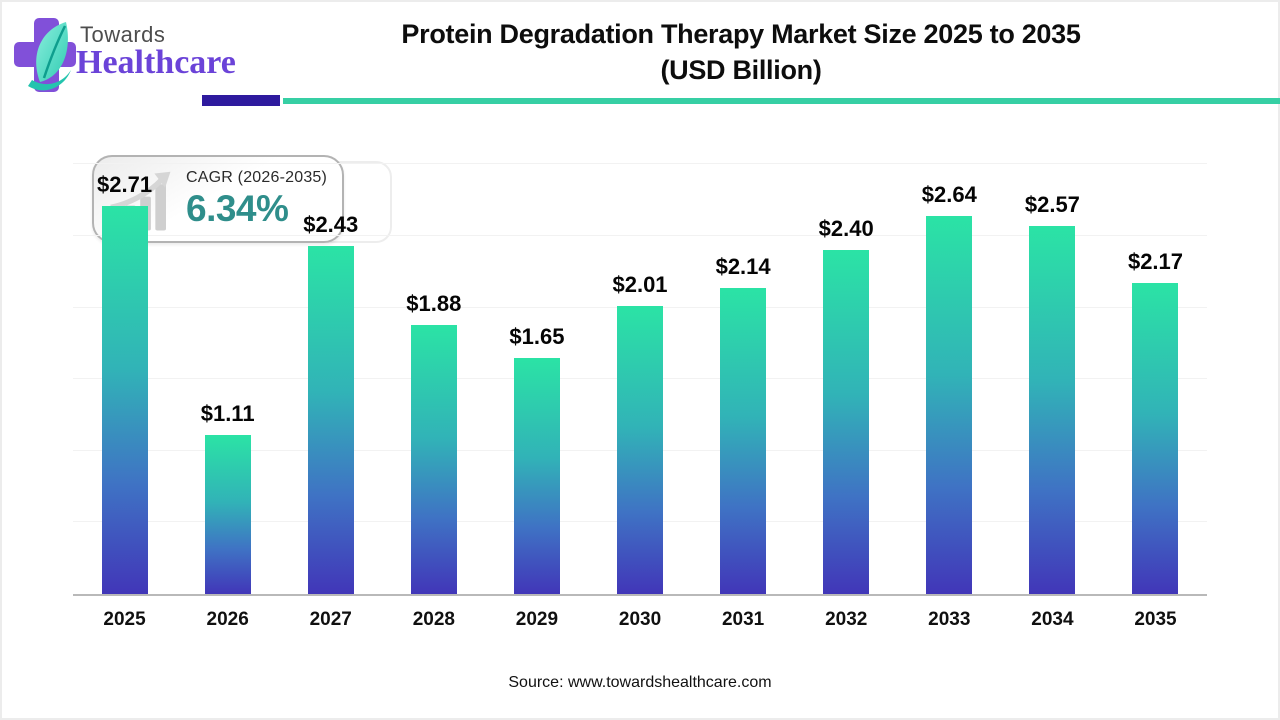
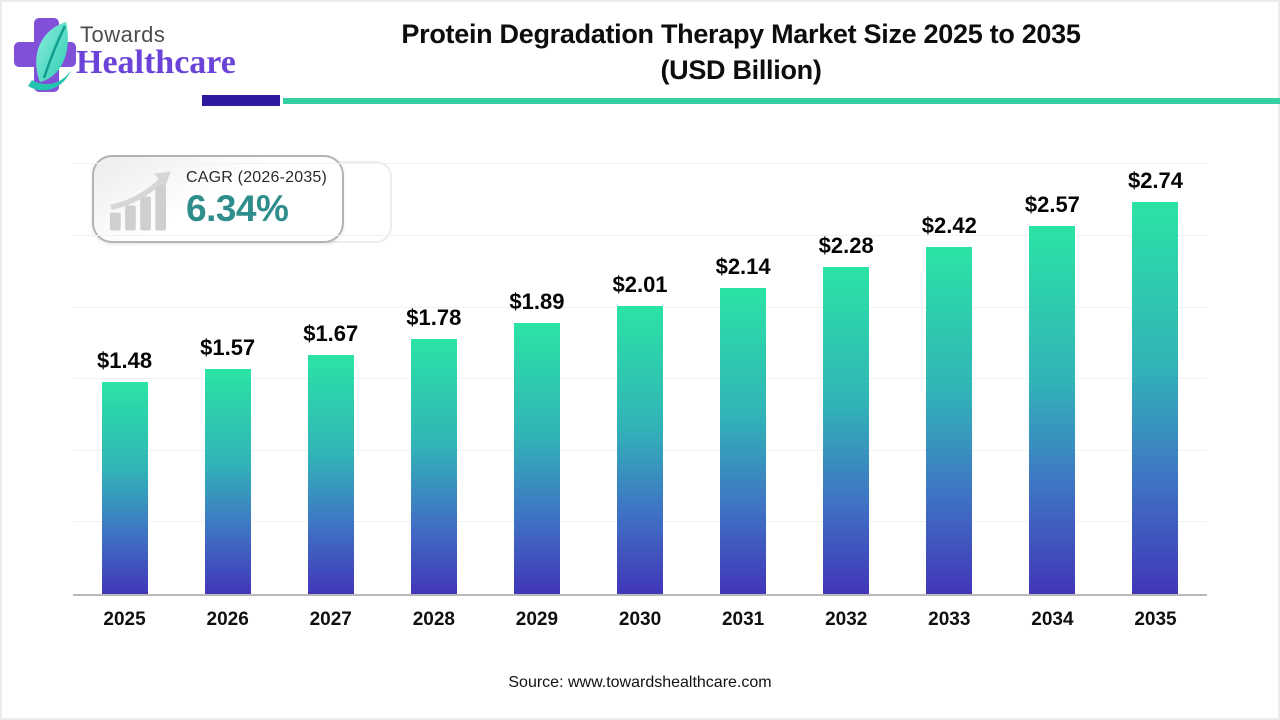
2025: $2.71 -> $1.48
2026: $1.11 -> $1.57
2027: $2.43 -> $1.67
2028: $1.88 -> $1.78
2029: $1.65 -> $1.89
2032: $2.40 -> $2.28
2033: $2.64 -> $2.42
2035: $2.17 -> $2.74
